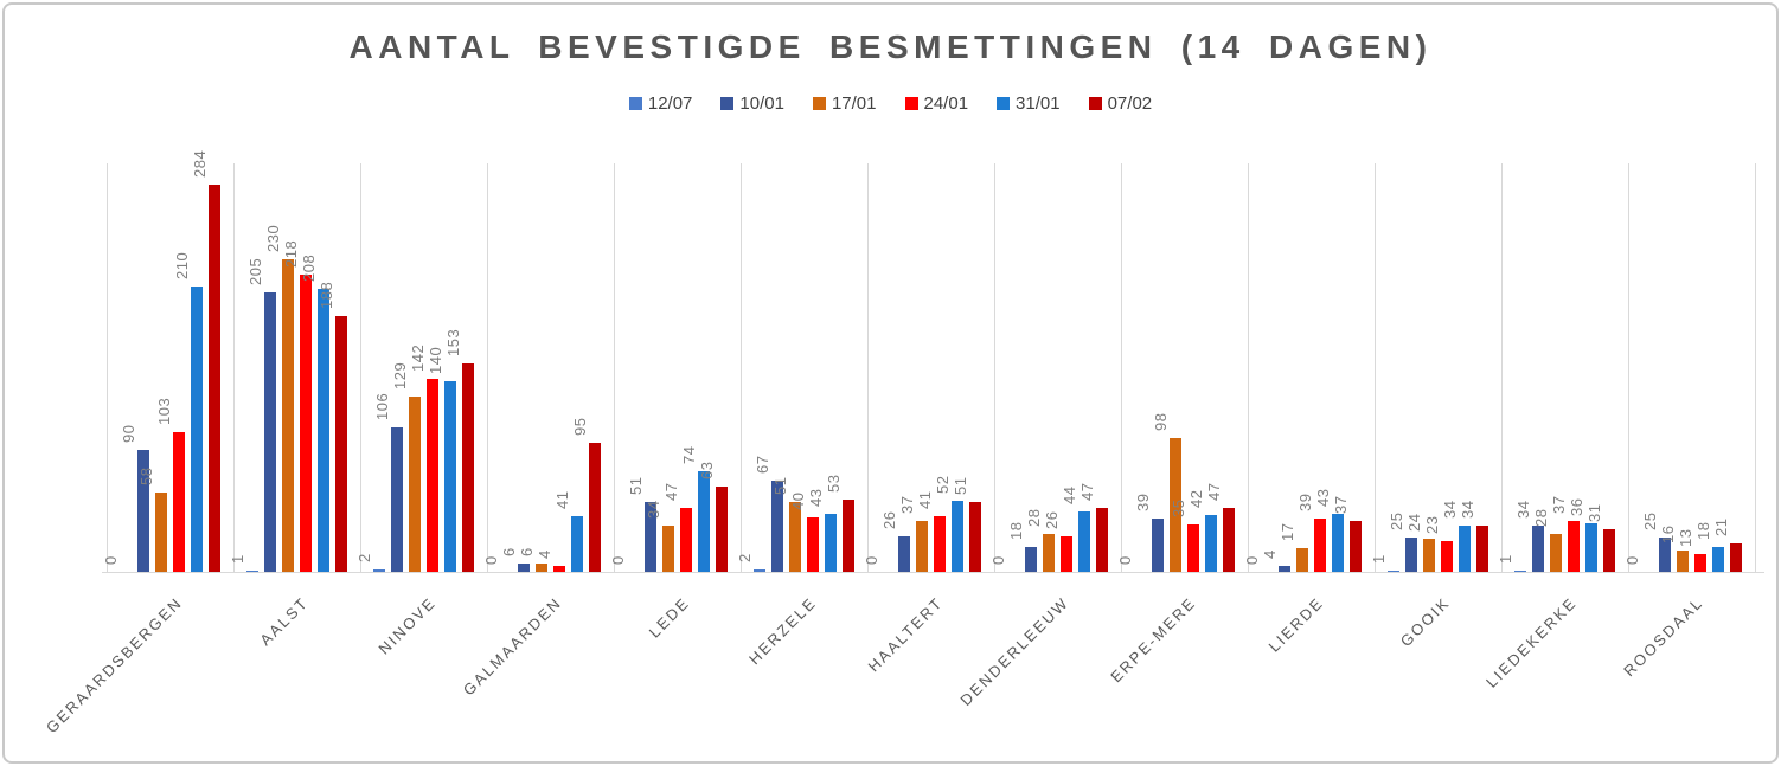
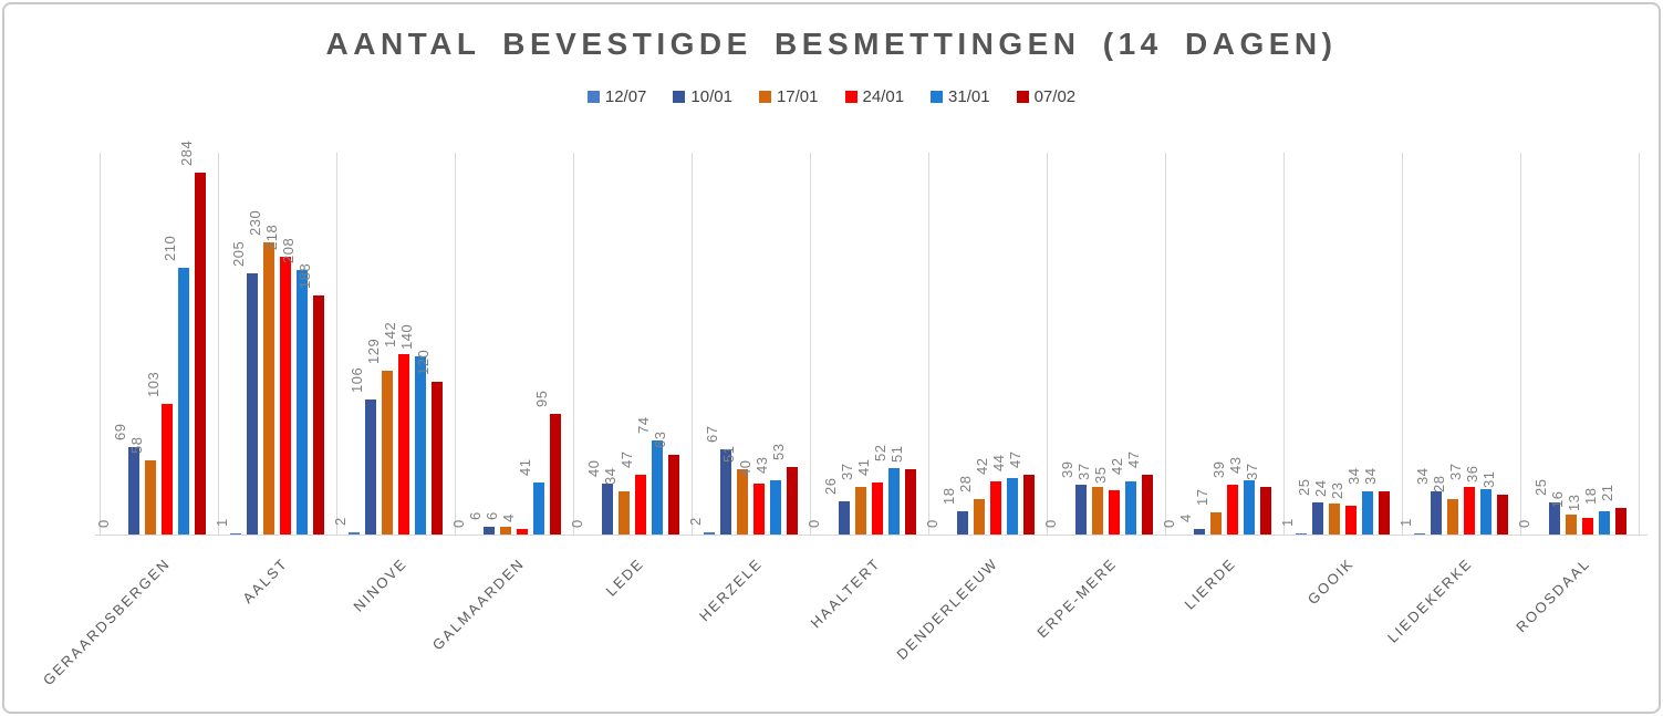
10/01/GERAARDSBERGEN: 90 -> 69
07/02/NINOVE: 153 -> 120
10/01/LEDE: 51 -> 40
24/01/DENDERLEEUW: 26 -> 42
17/01/ERPE-MERE: 98 -> 37
